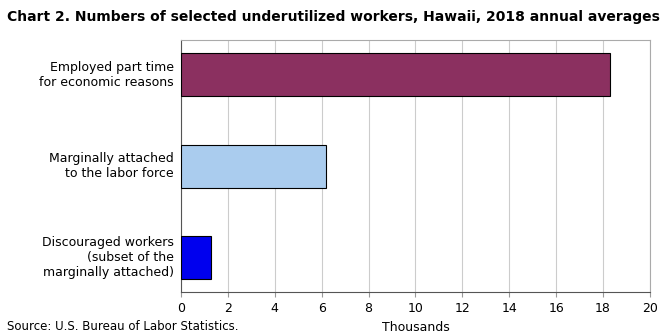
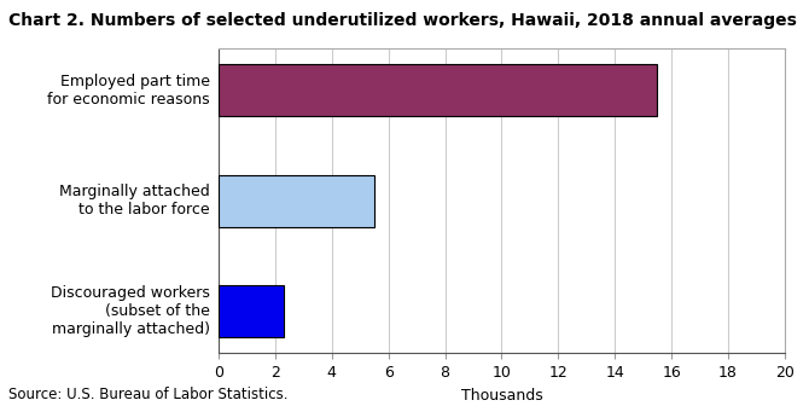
Employed part time for economic reasons: 18.3 -> 15.5
Marginally attached to the labor force: 6.2 -> 5.5
Discouraged workers (subset of the marginally attached): 1.3 -> 2.3
